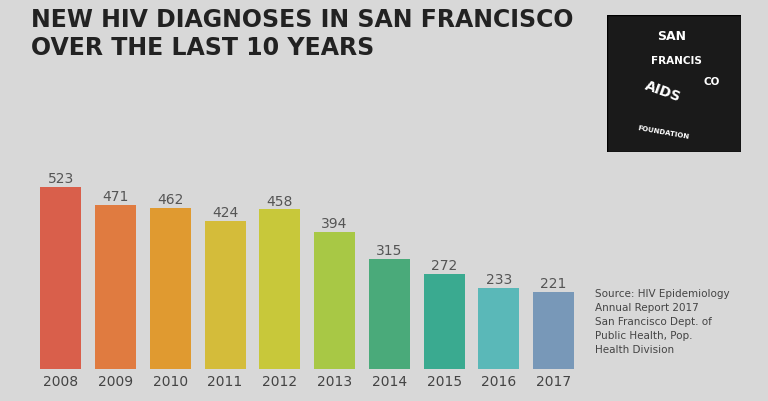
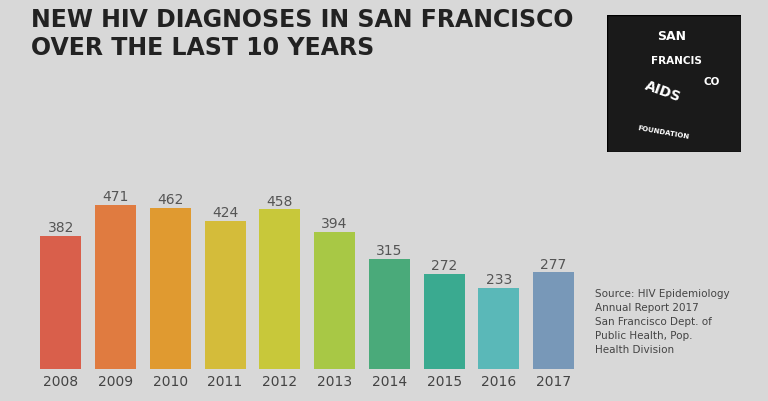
2008: 523 -> 382
2017: 221 -> 277
